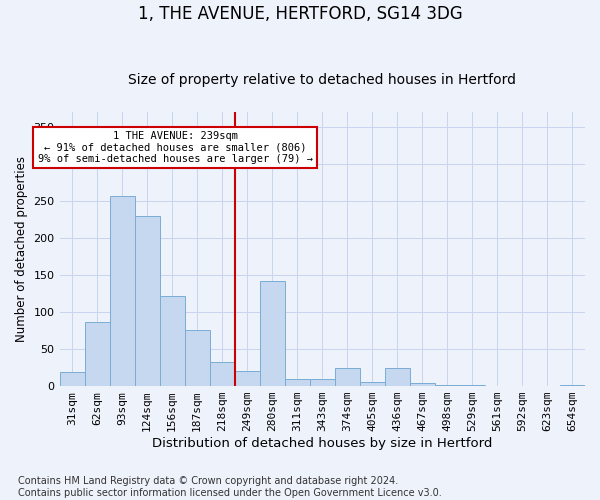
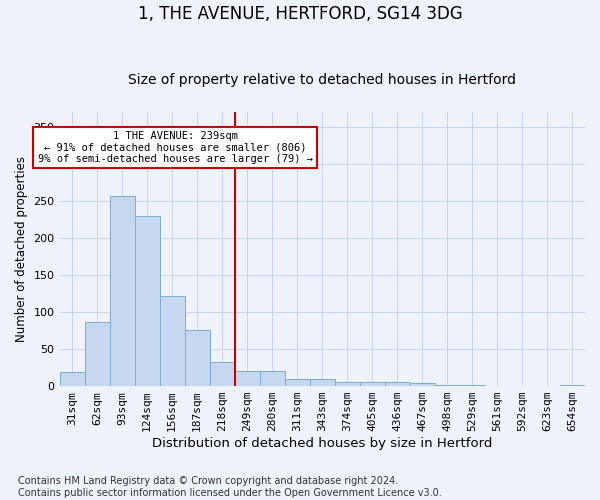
280sqm: 142 -> 20
374sqm: 24 -> 6
436sqm: 24 -> 5
